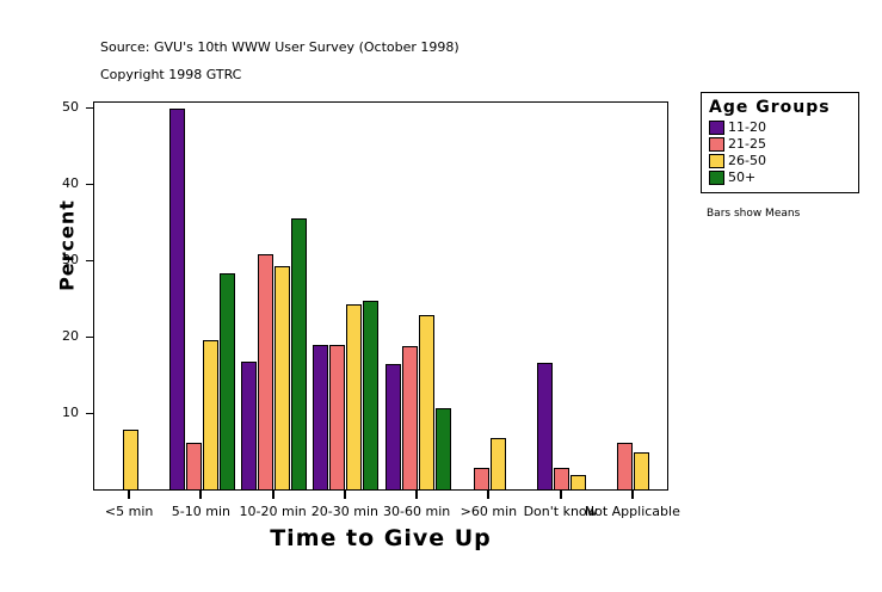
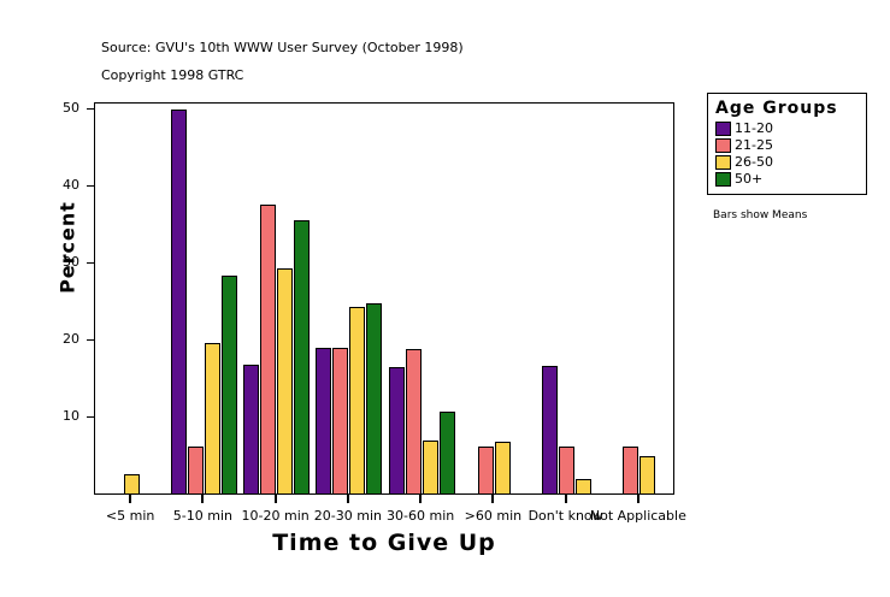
26-50/<5 min: 8 -> 3
21-25/10-20 min: 31 -> 38
26-50/30-60 min: 23 -> 7
21-25/>60 min: 3 -> 6
21-25/Don't know: 3 -> 6
